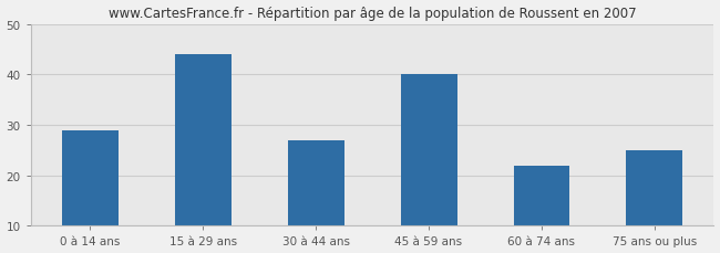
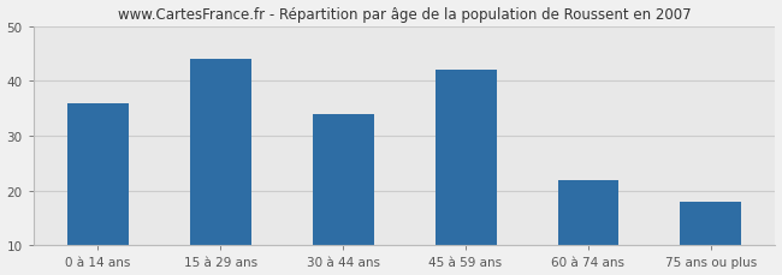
0 à 14 ans: 29 -> 36
30 à 44 ans: 27 -> 34
45 à 59 ans: 40 -> 42
75 ans ou plus: 25 -> 18
